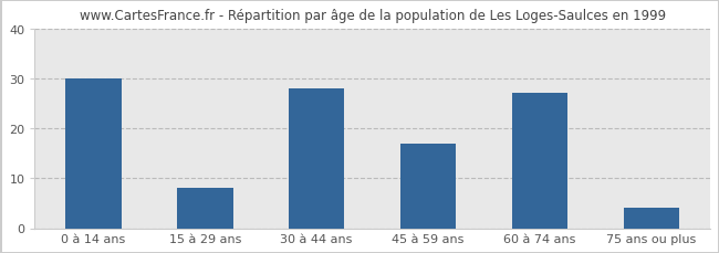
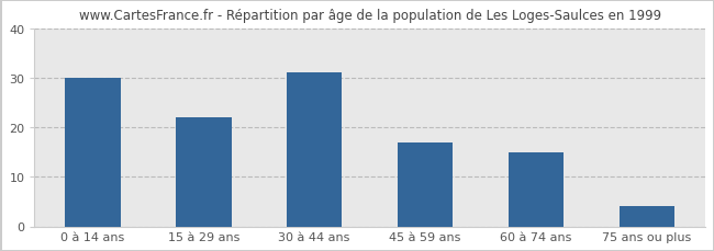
15 à 29 ans: 8 -> 22
30 à 44 ans: 28 -> 31
60 à 74 ans: 27 -> 15
